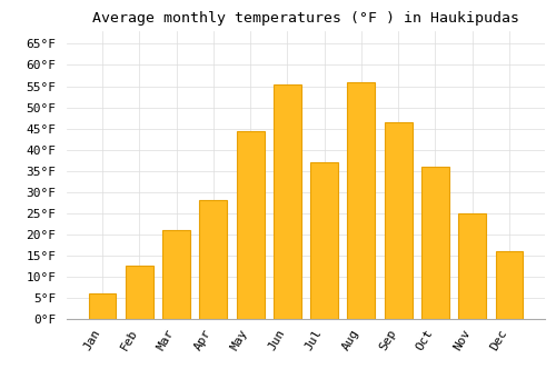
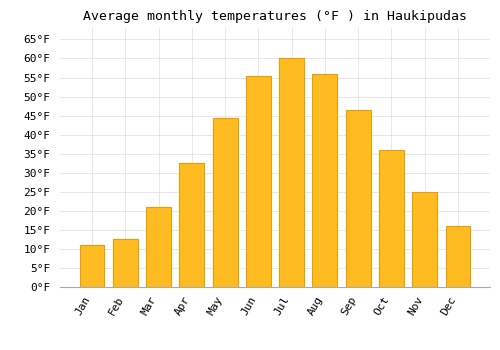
Jan: 6.0°F -> 11.0°F
Apr: 28.0°F -> 32.5°F
Jul: 37.0°F -> 60.0°F
